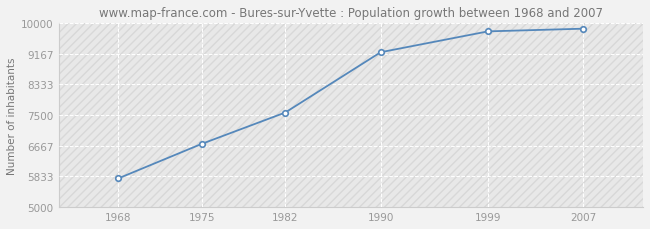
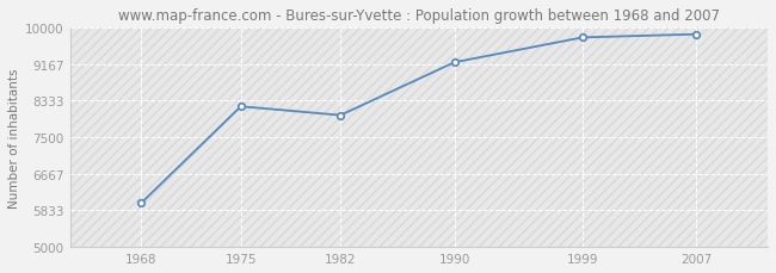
1968: 5780 -> 6000
1975: 6720 -> 8200
1982: 7570 -> 8000
